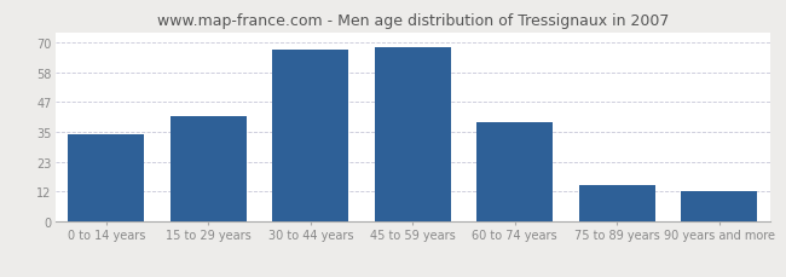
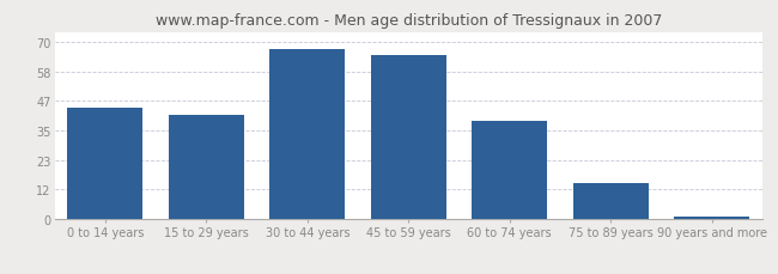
0 to 14 years: 34 -> 44
45 to 59 years: 68 -> 65
90 years and more: 12 -> 1
